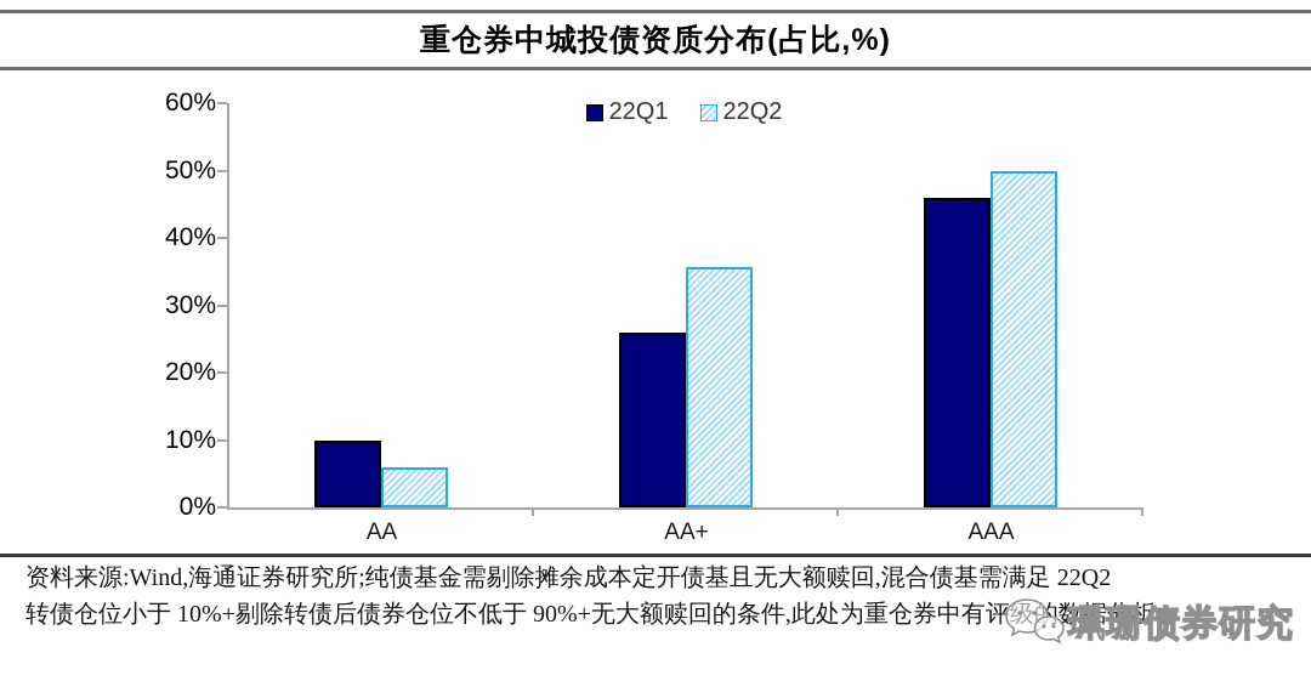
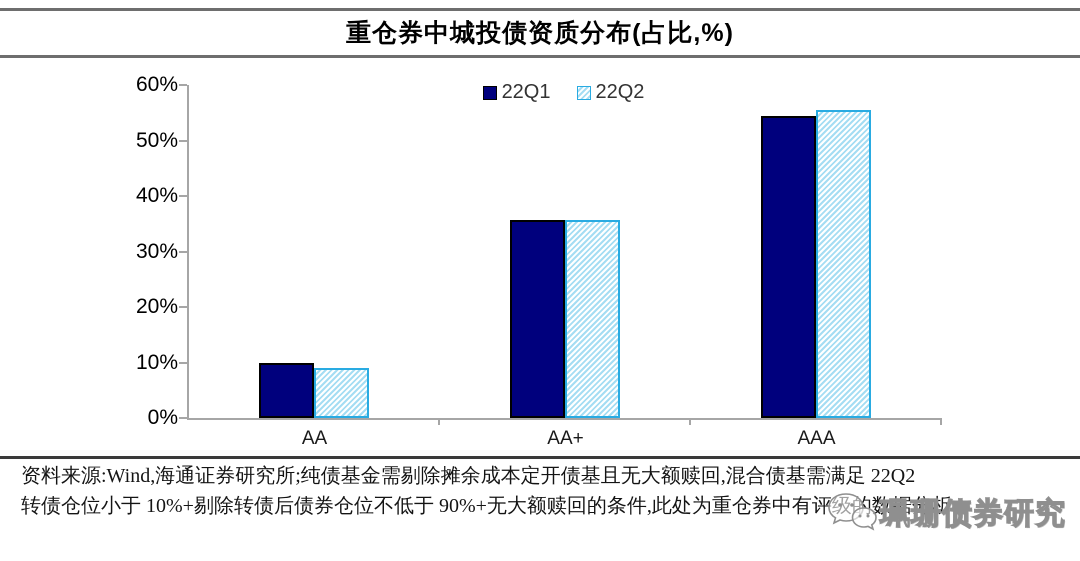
22Q2/AA: 6% -> 9%
22Q1/AA+: 26% -> 36%
22Q1/AAA: 46% -> 54%
22Q2/AAA: 50% -> 56%
